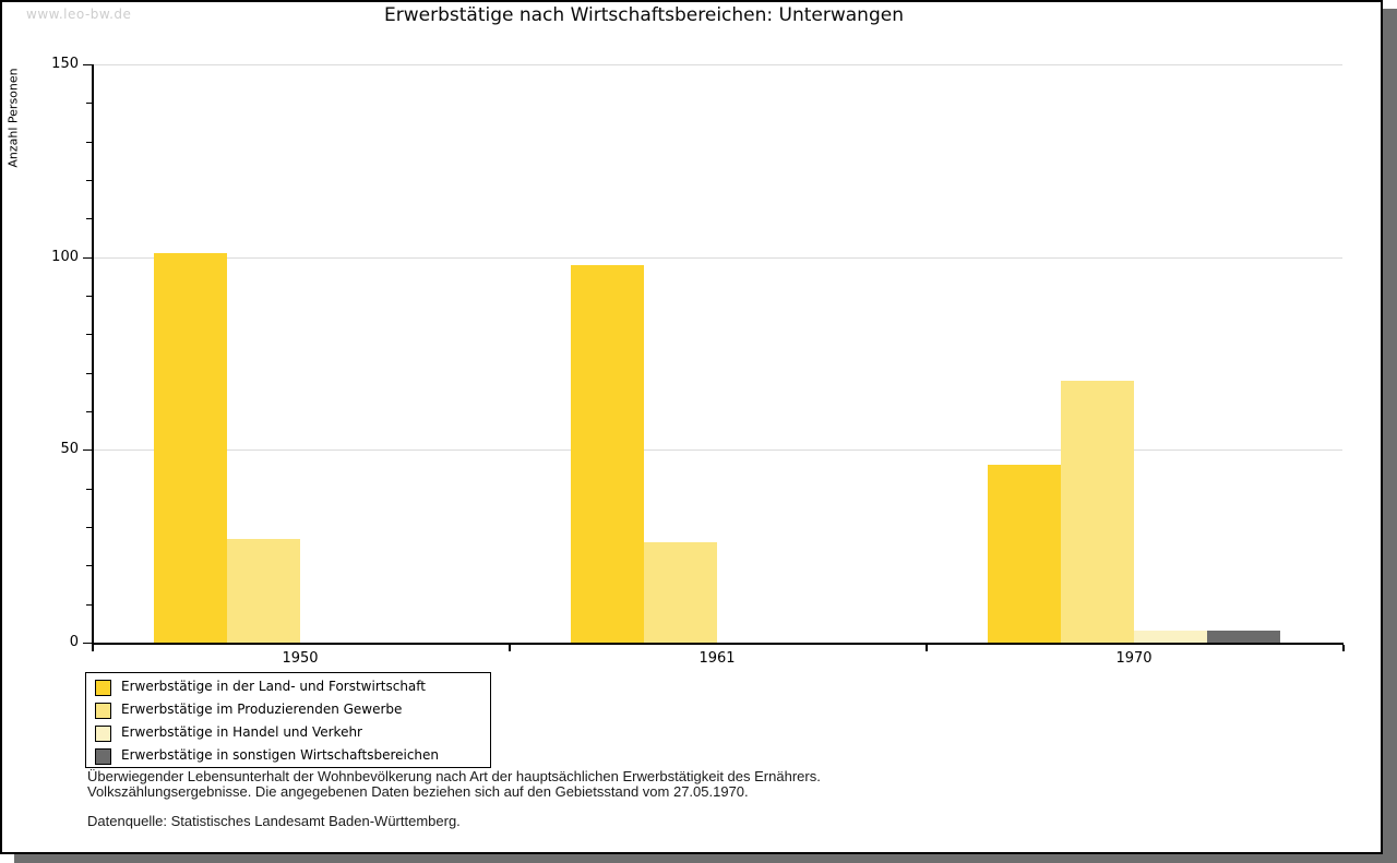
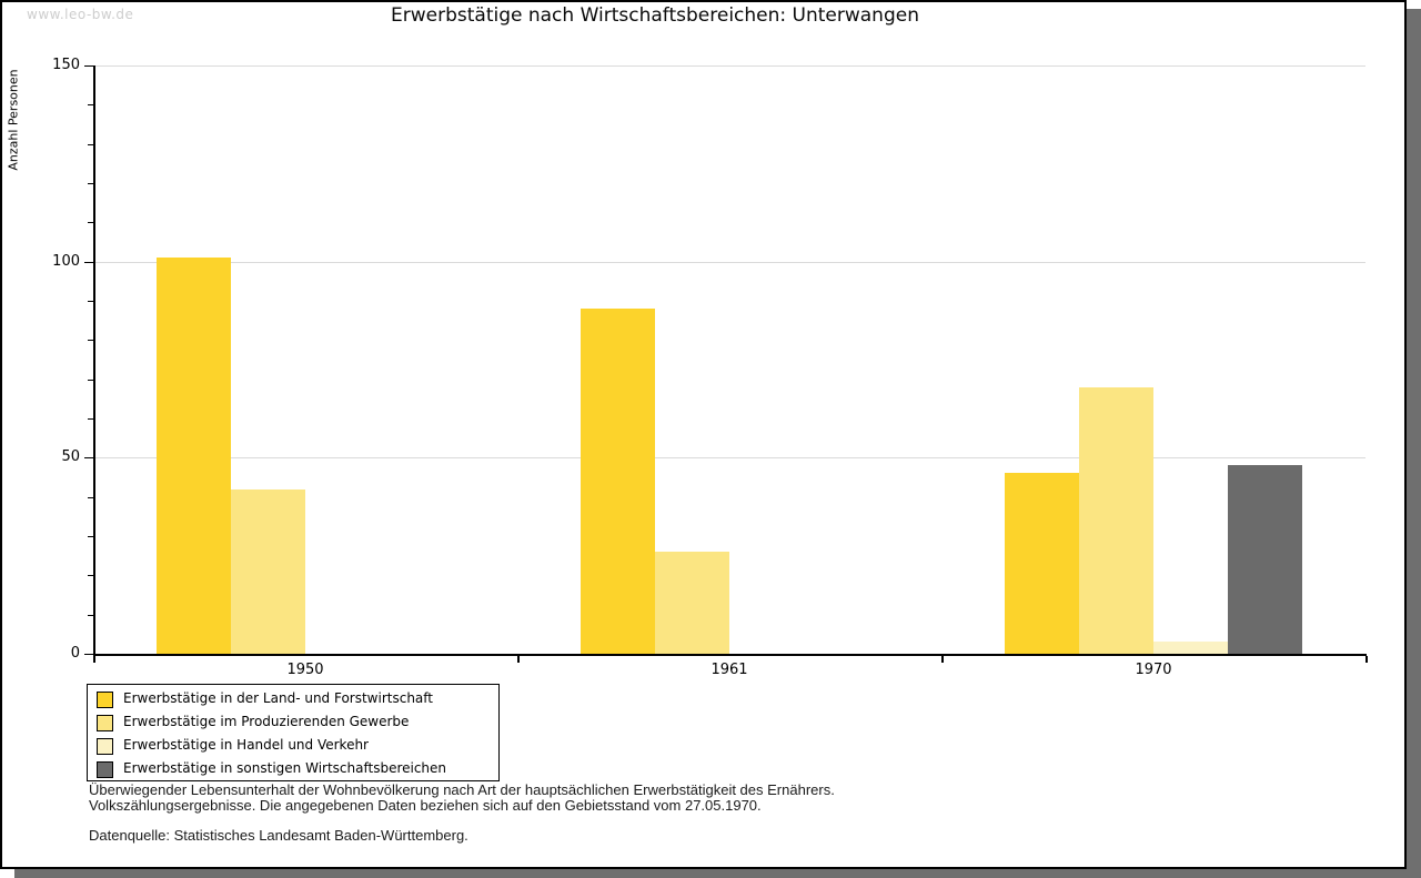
Erwerbstätige im Produzierenden Gewerbe/1950: 27 -> 42
Erwerbstätige in der Land- und Forstwirtschaft/1961: 98 -> 88
Erwerbstätige in sonstigen Wirtschaftsbereichen/1970: 3 -> 48
